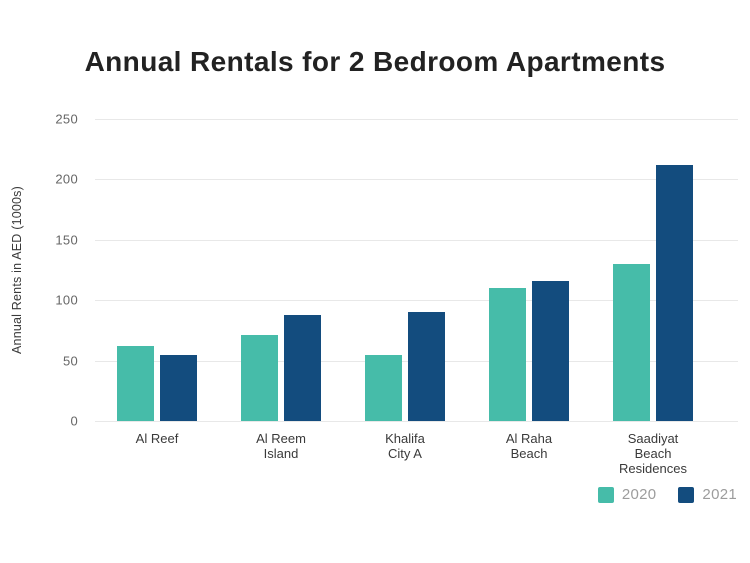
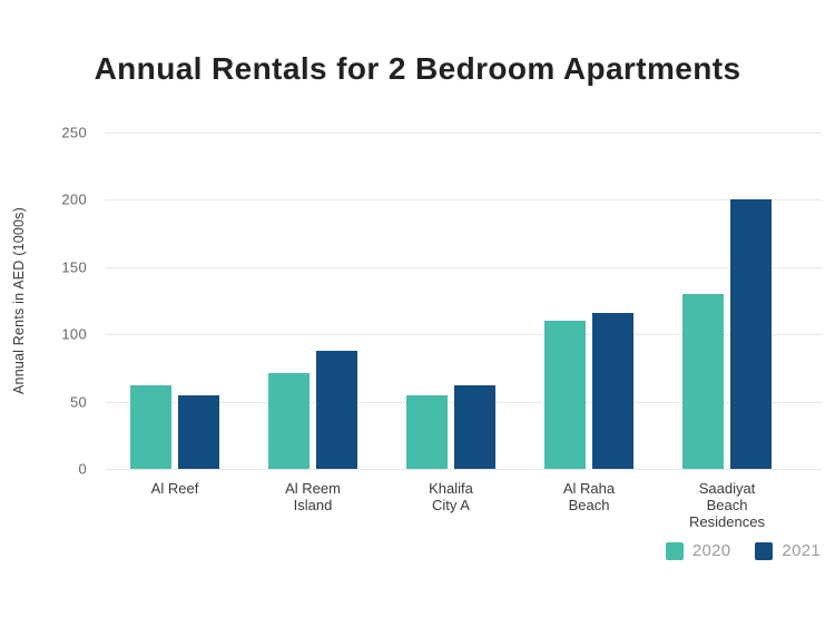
2021/Khalifa City A: 90 -> 62
2021/Saadiyat Beach Residences: 212 -> 200
